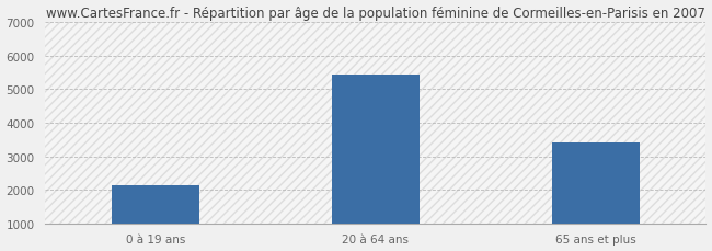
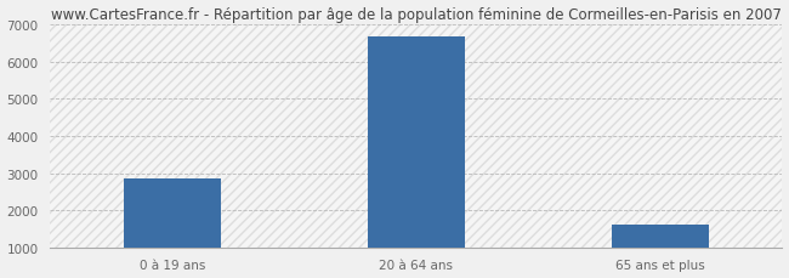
0 à 19 ans: 2150 -> 2850
20 à 64 ans: 5450 -> 6680
65 ans et plus: 3400 -> 1620
